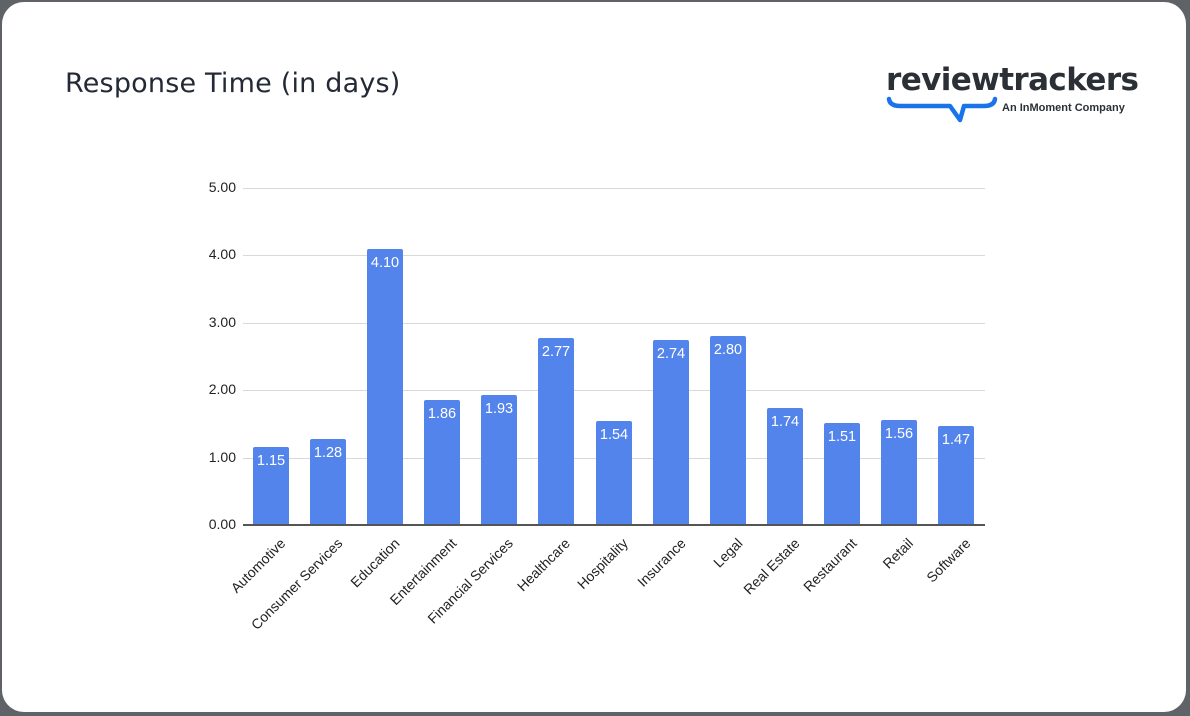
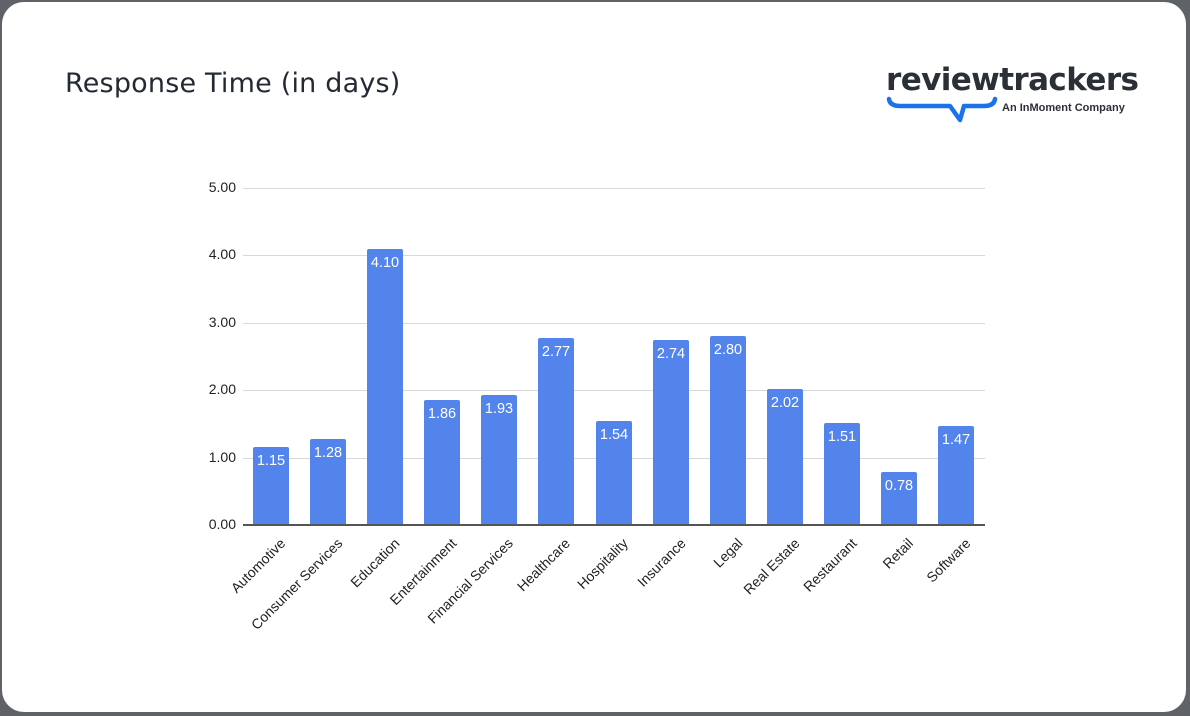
Real Estate: 1.74 -> 2.02
Retail: 1.56 -> 0.78
